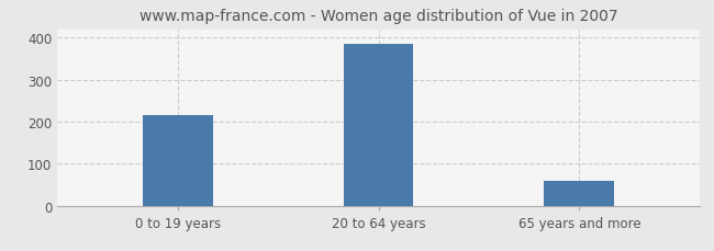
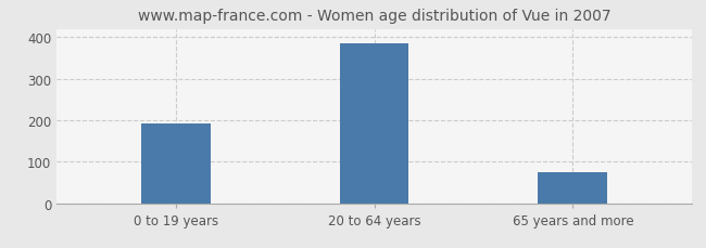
0 to 19 years: 215 -> 193
65 years and more: 60 -> 75
